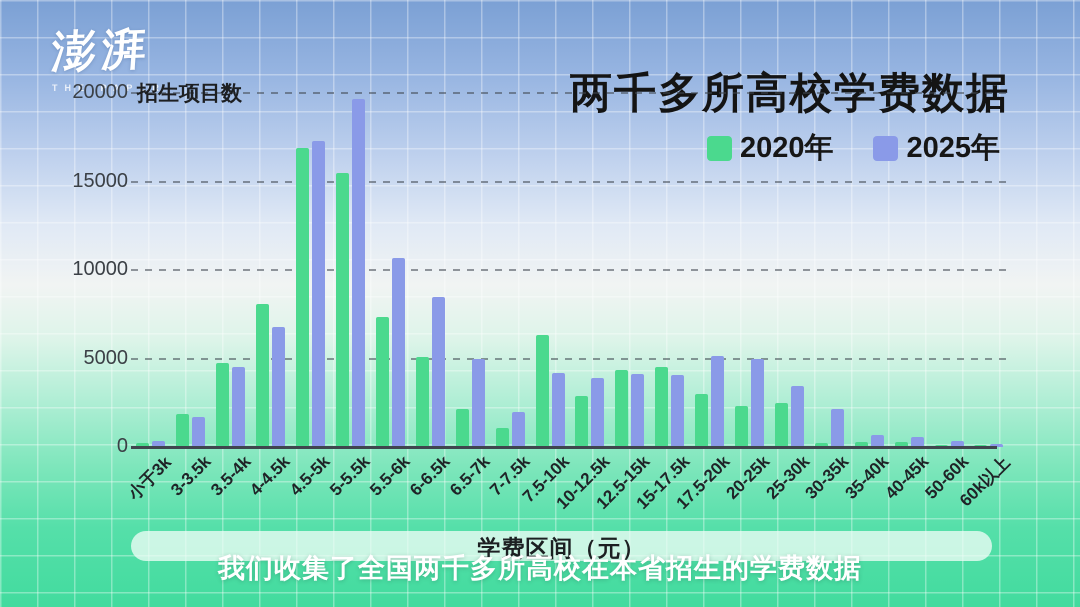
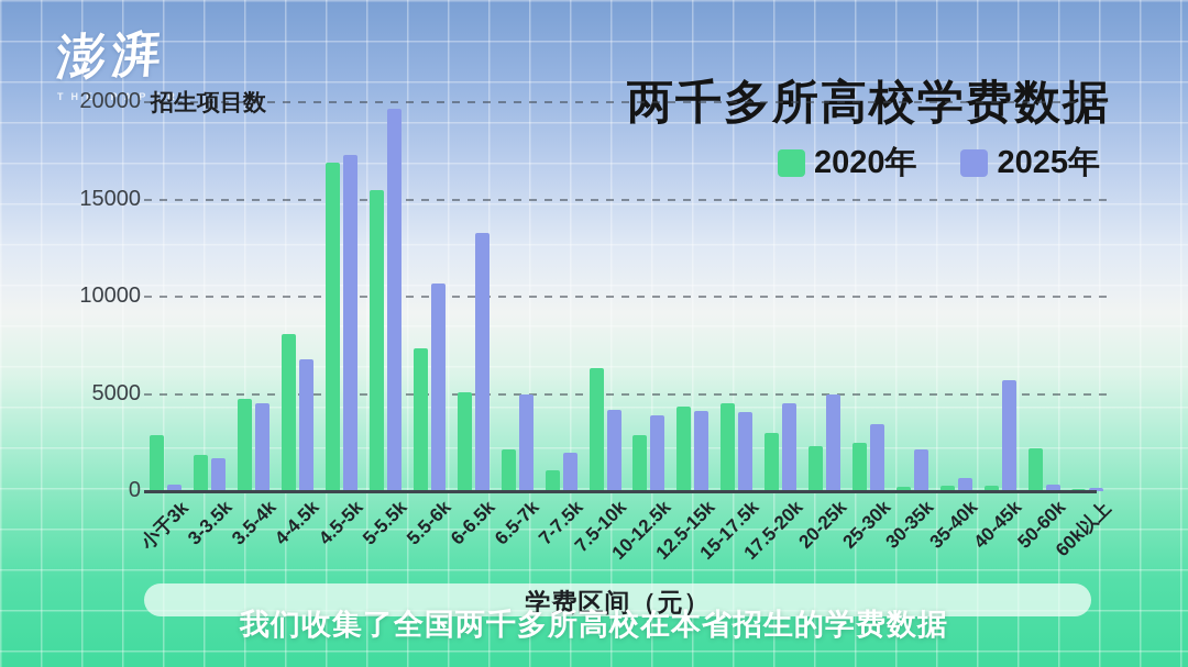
2020年/小于3k: 200 -> 2900
2025年/6-6.5k: 8500 -> 13300
2025年/17.5-20k: 5200 -> 4500
2025年/40-45k: 600 -> 5700
2020年/50-60k: 100 -> 2200
